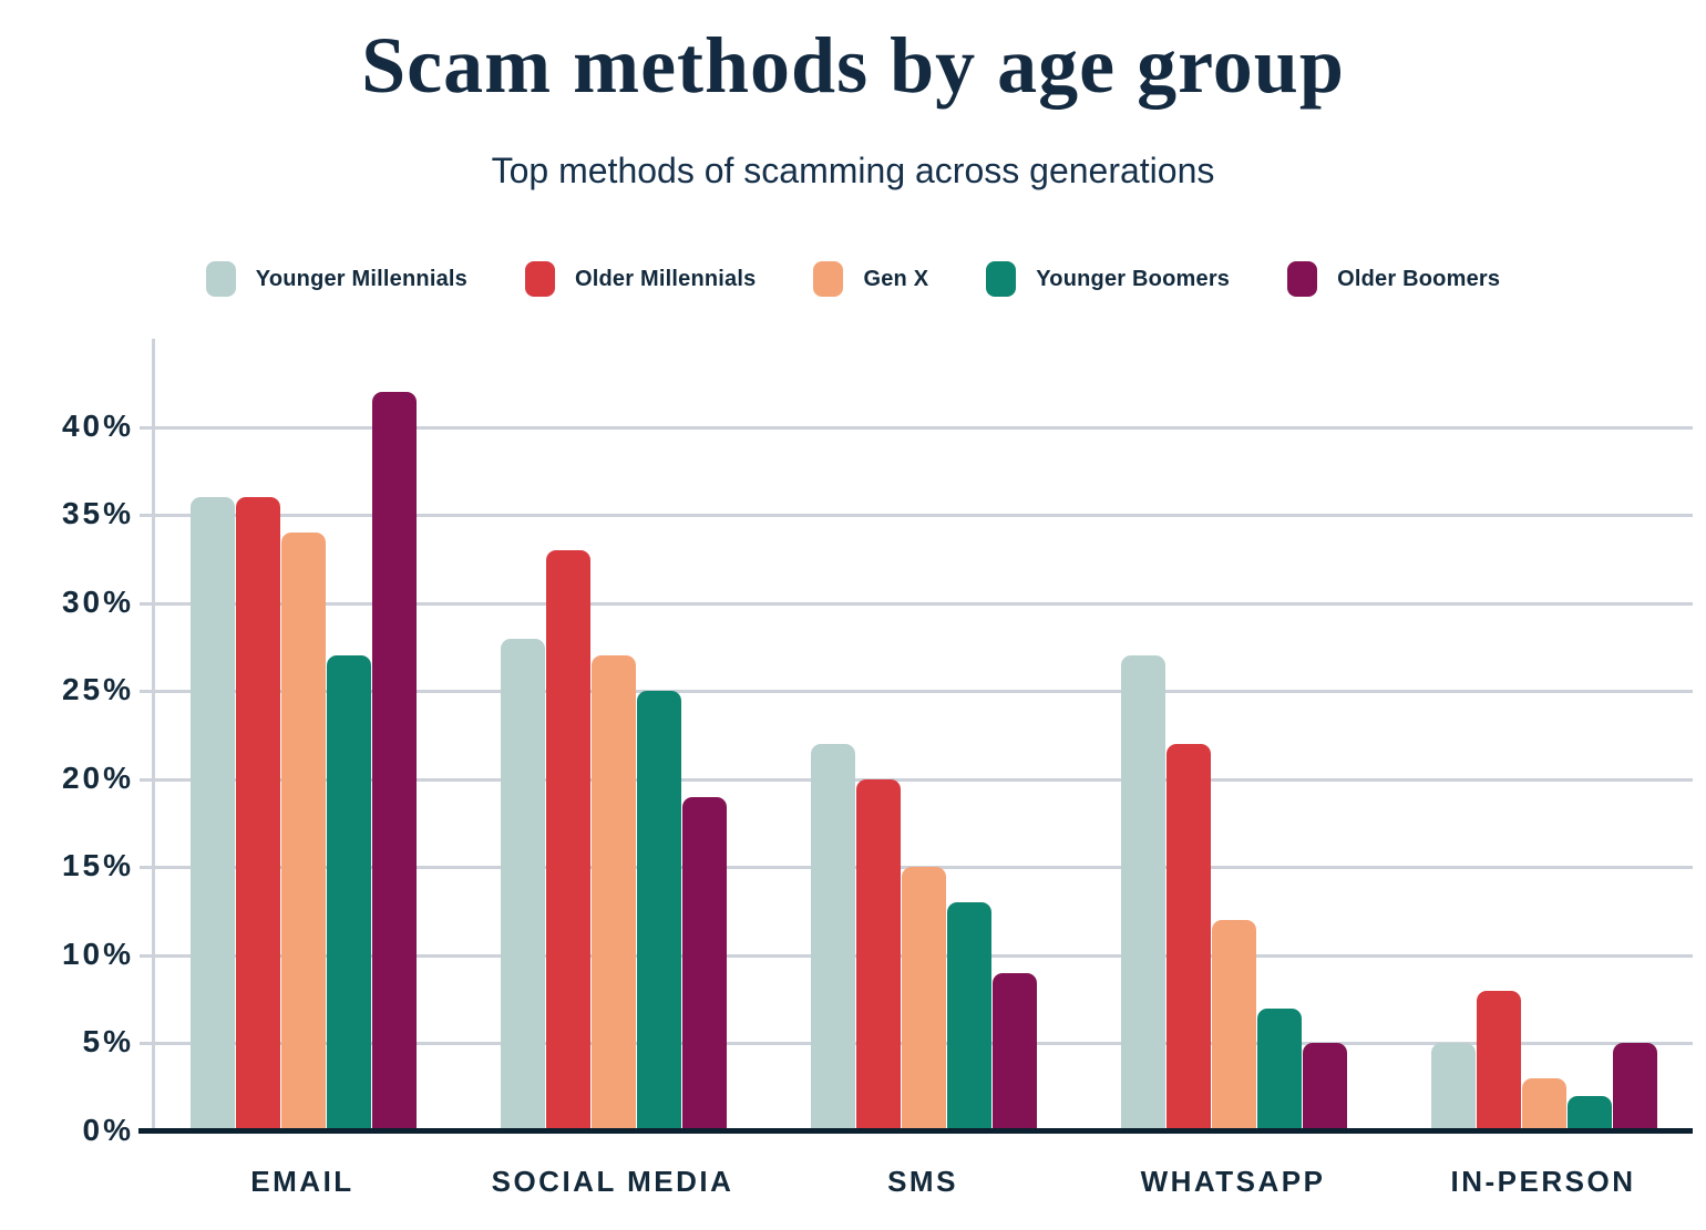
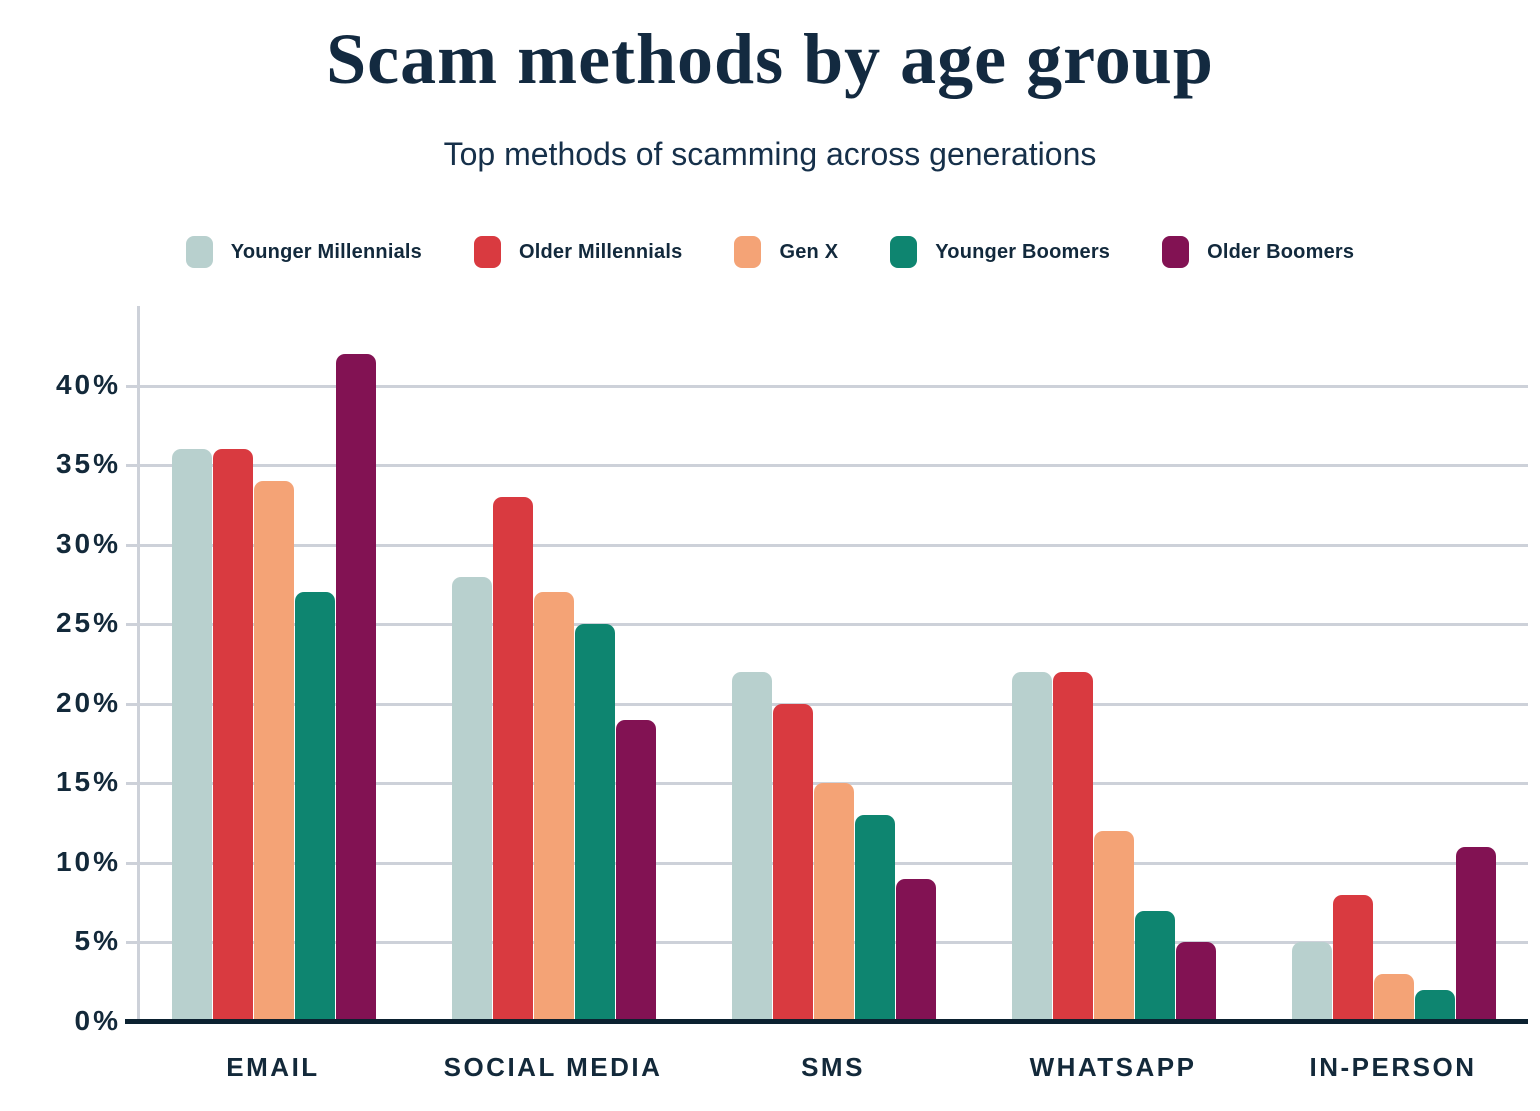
Younger Millennials/WHATSAPP: 27% -> 22%
Older Boomers/IN-PERSON: 5% -> 11%
